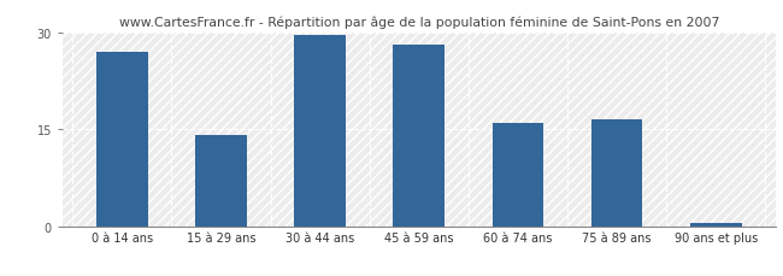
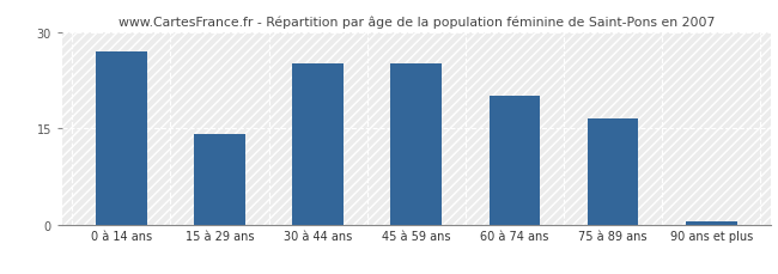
30 à 44 ans: 29.5 -> 25.0
45 à 59 ans: 28.0 -> 25.0
60 à 74 ans: 16.0 -> 20.0
